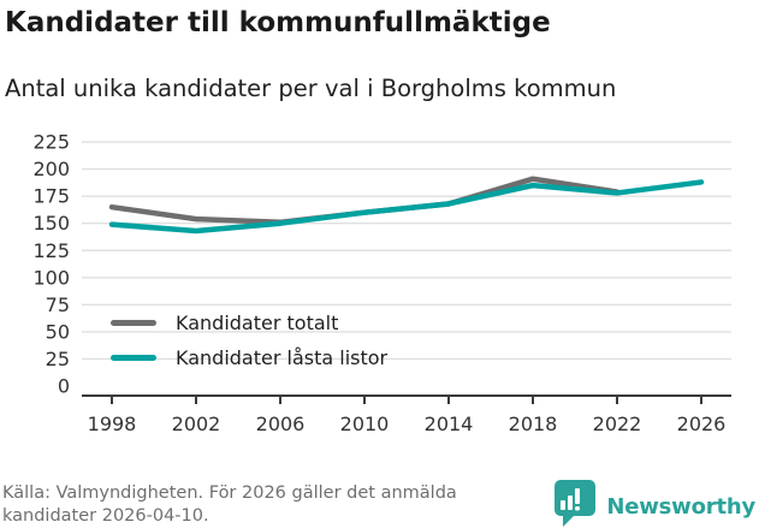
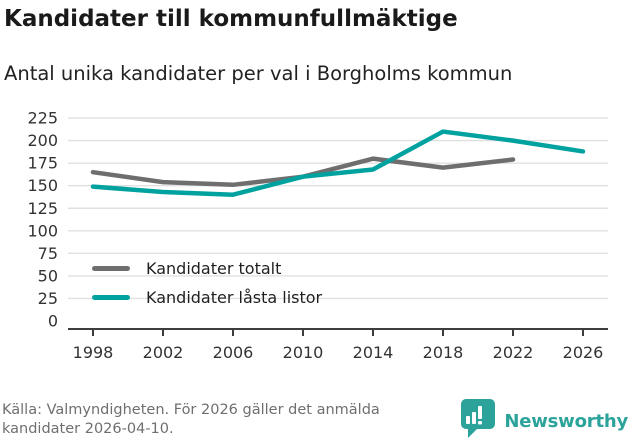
Kandidater låsta listor/2006: 150 -> 140
Kandidater totalt/2014: 170 -> 180
Kandidater totalt/2018: 190 -> 170
Kandidater låsta listor/2018: 180 -> 210
Kandidater låsta listor/2022: 180 -> 200
